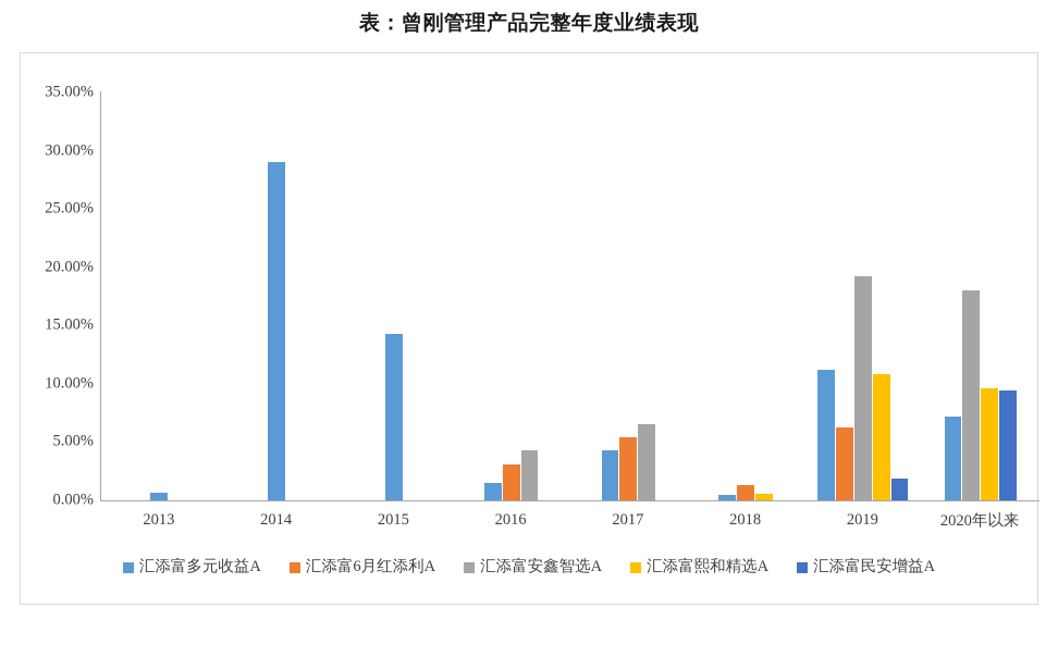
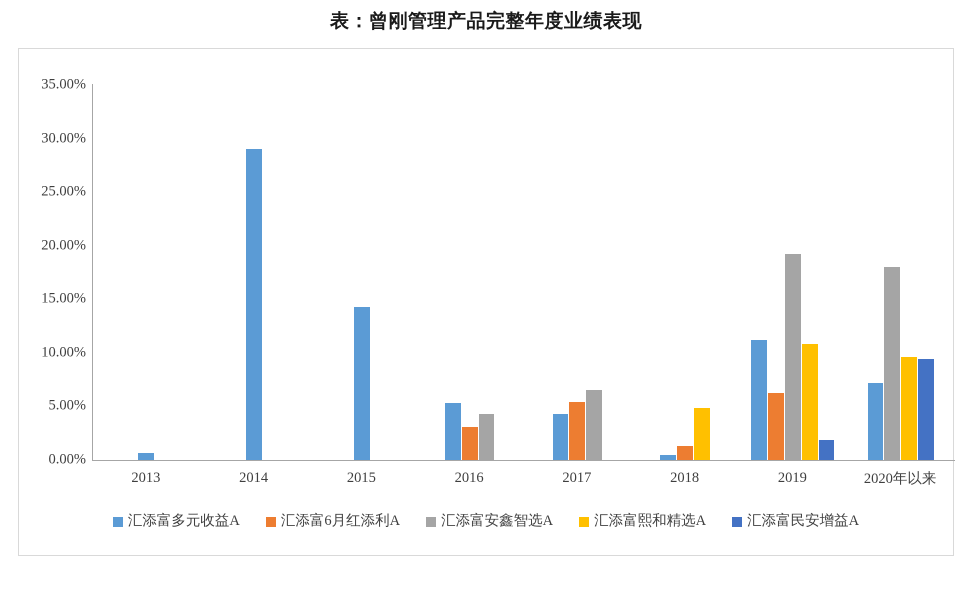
汇添富多元收益A/2016: 1.5% -> 5.3%
汇添富熙和精选A/2018: 0.6% -> 4.9%
